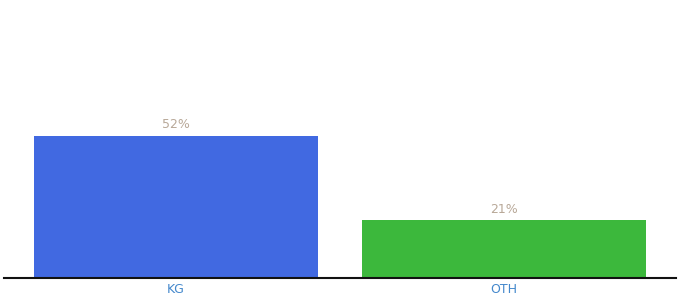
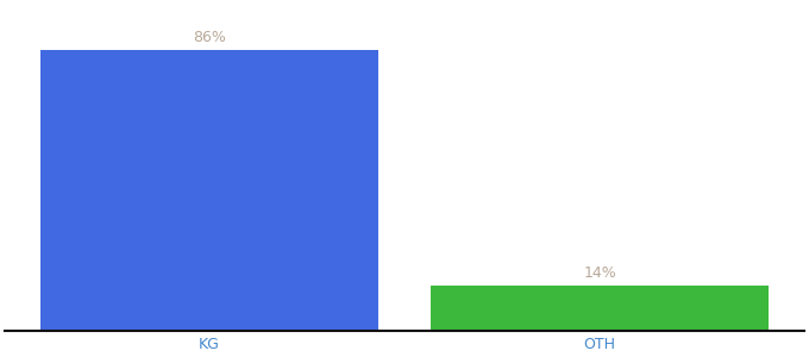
KG: 52% -> 86%
OTH: 21% -> 14%
